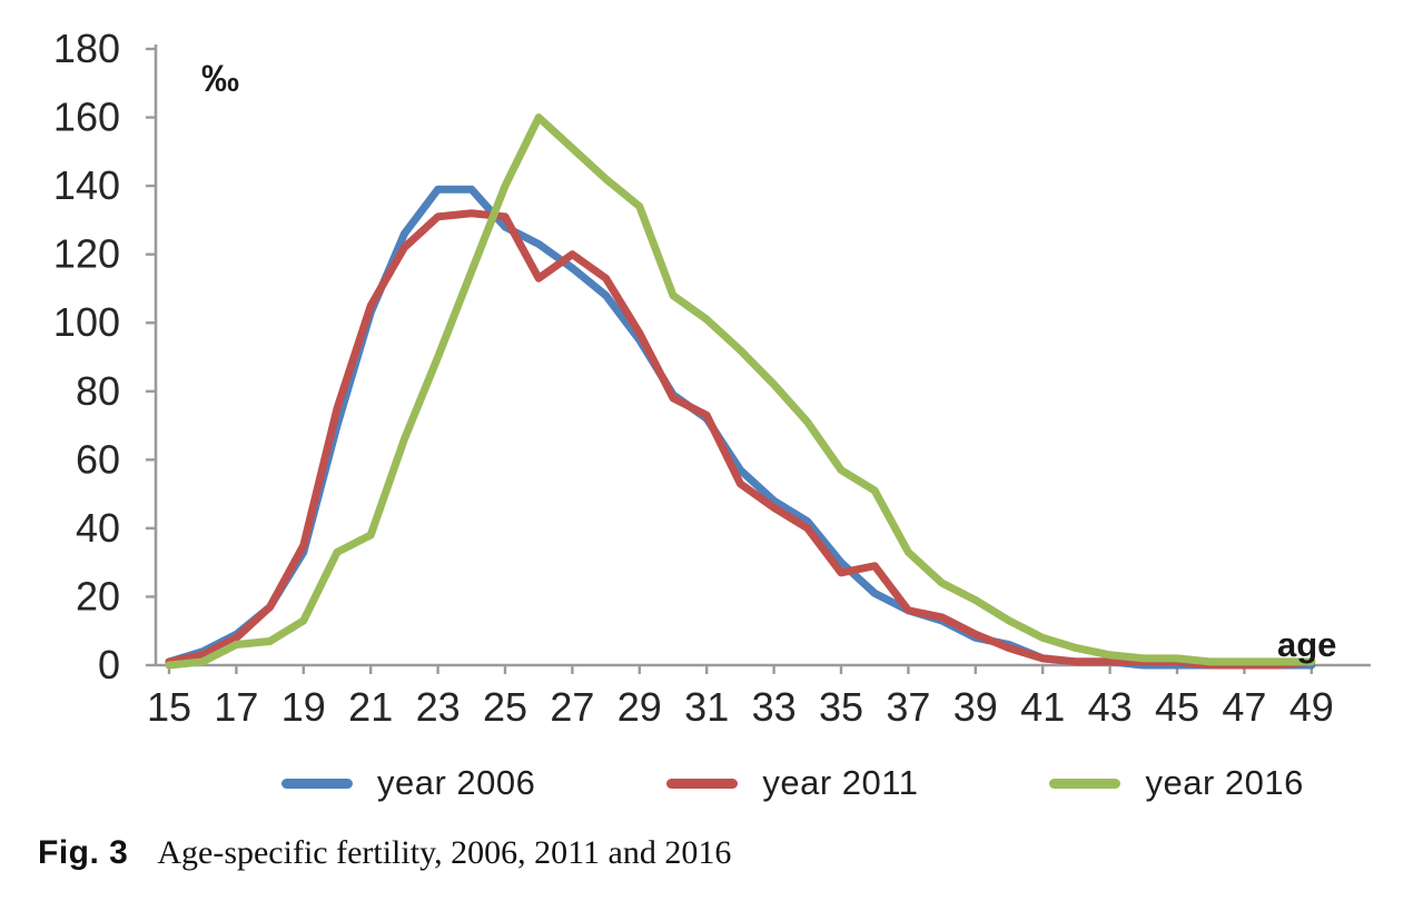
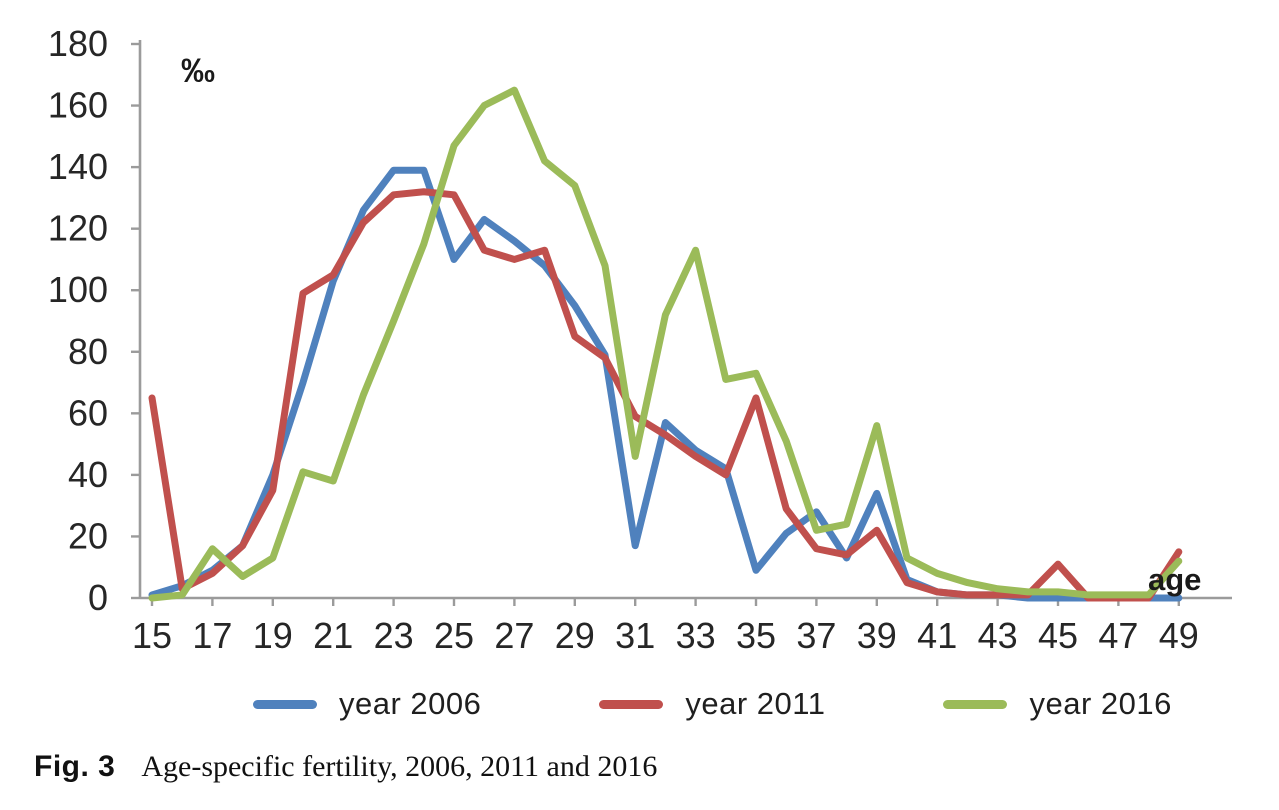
year 2011/15: 1 -> 65
year 2016/17: 6 -> 16
year 2006/19: 33 -> 40
year 2011/20: 75 -> 99
year 2016/20: 33 -> 41
year 2006/25: 128 -> 110
year 2016/25: 140 -> 147
year 2011/27: 120 -> 110
year 2016/27: 151 -> 165
year 2011/29: 97 -> 85
year 2006/31: 72 -> 17
year 2011/31: 73 -> 59
year 2016/31: 101 -> 46
year 2016/33: 82 -> 113
year 2006/35: 30 -> 9
year 2011/35: 27 -> 65
year 2016/35: 57 -> 73
year 2006/37: 16 -> 28
year 2016/37: 33 -> 22
year 2006/39: 8 -> 34
year 2011/39: 9 -> 22
year 2016/39: 19 -> 56
year 2011/45: 1 -> 11
year 2011/49: 1 -> 15
year 2016/49: 1 -> 12
